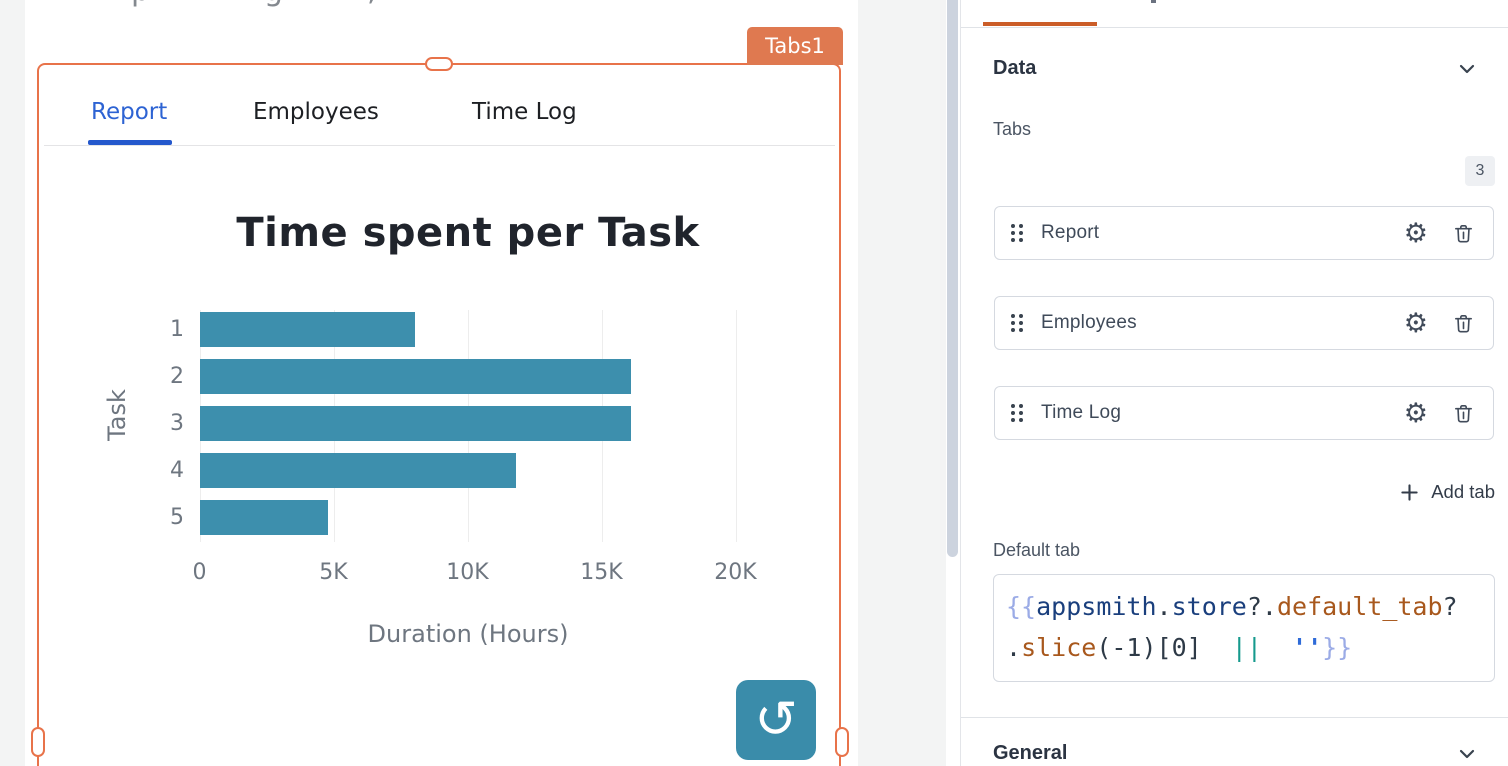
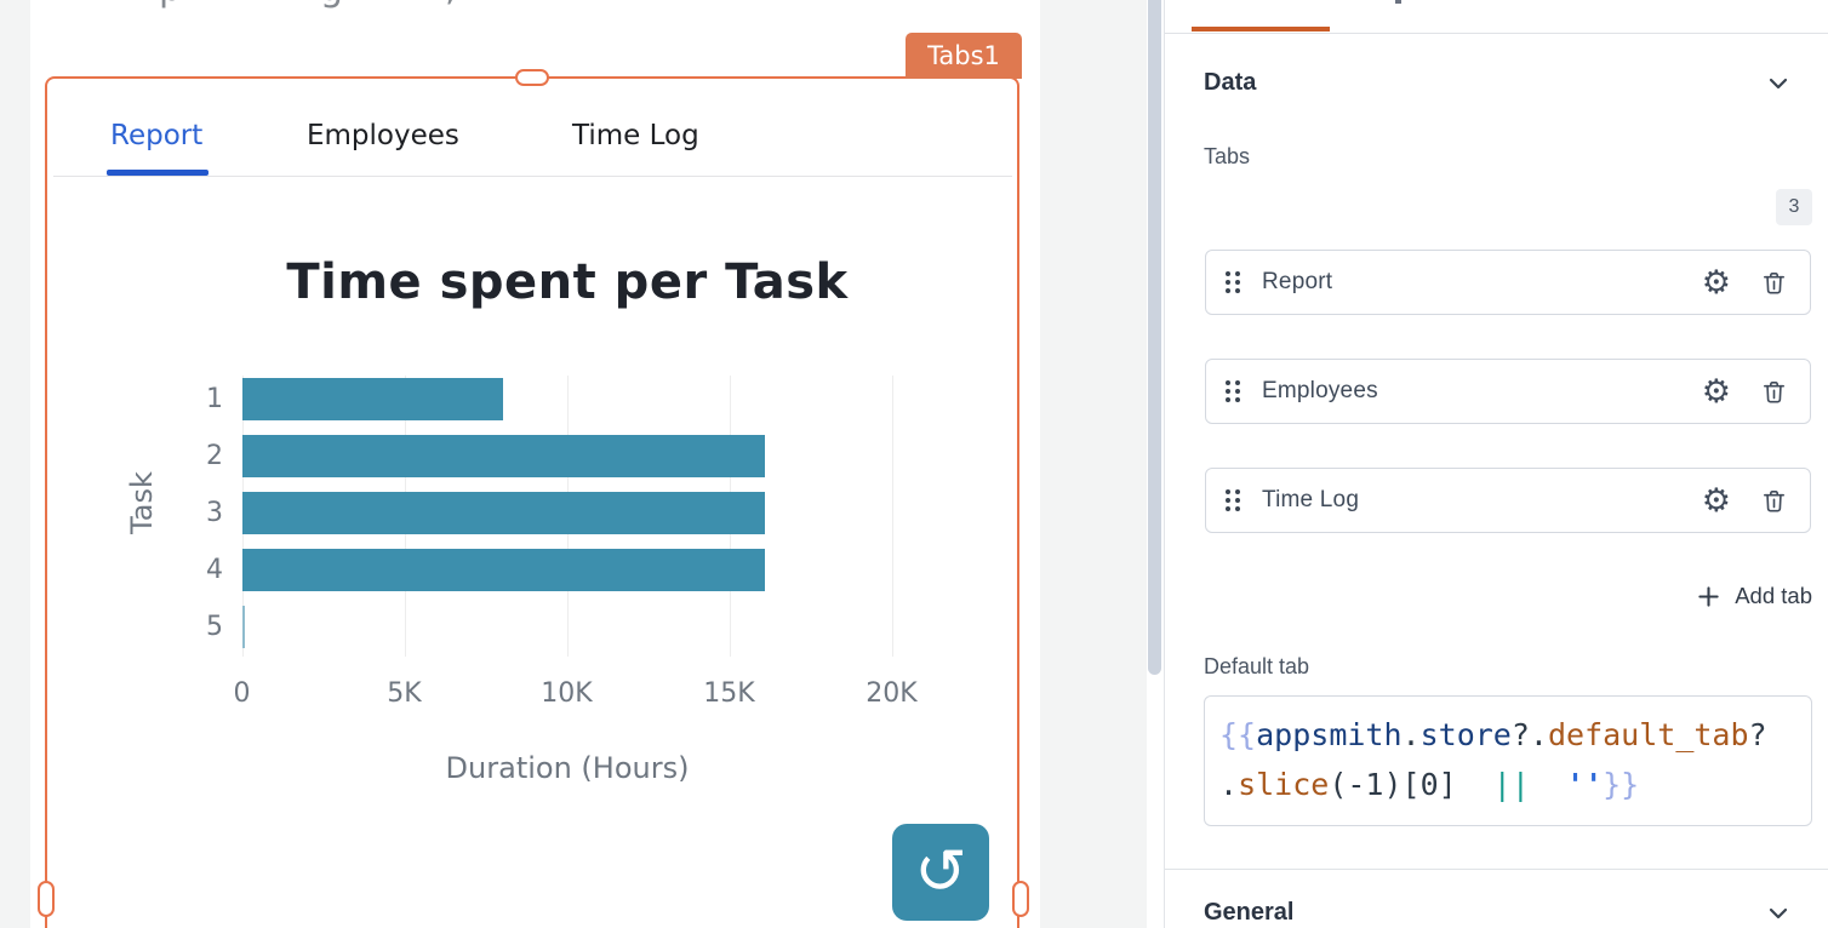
4: 11.8K -> 16.1K
5: 4.8K -> 0.1K
